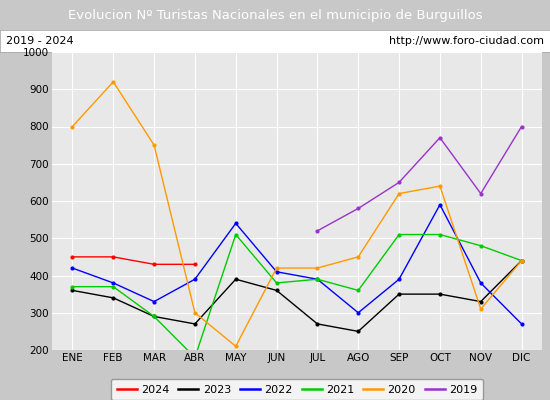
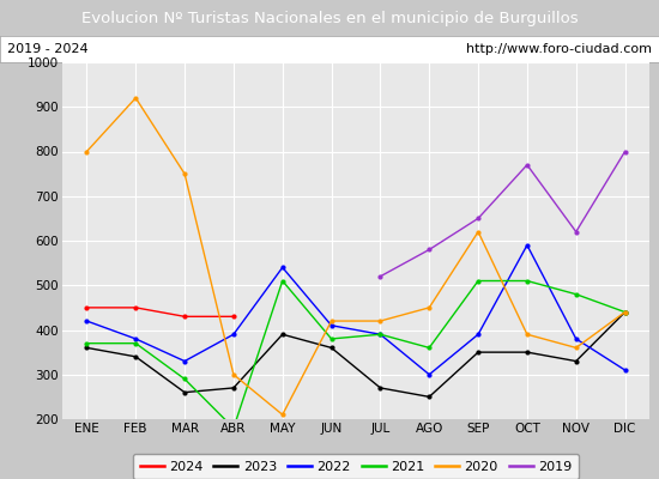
2023/MAR: 290 -> 260
2020/OCT: 640 -> 390
2020/NOV: 310 -> 360
2022/DIC: 270 -> 310
